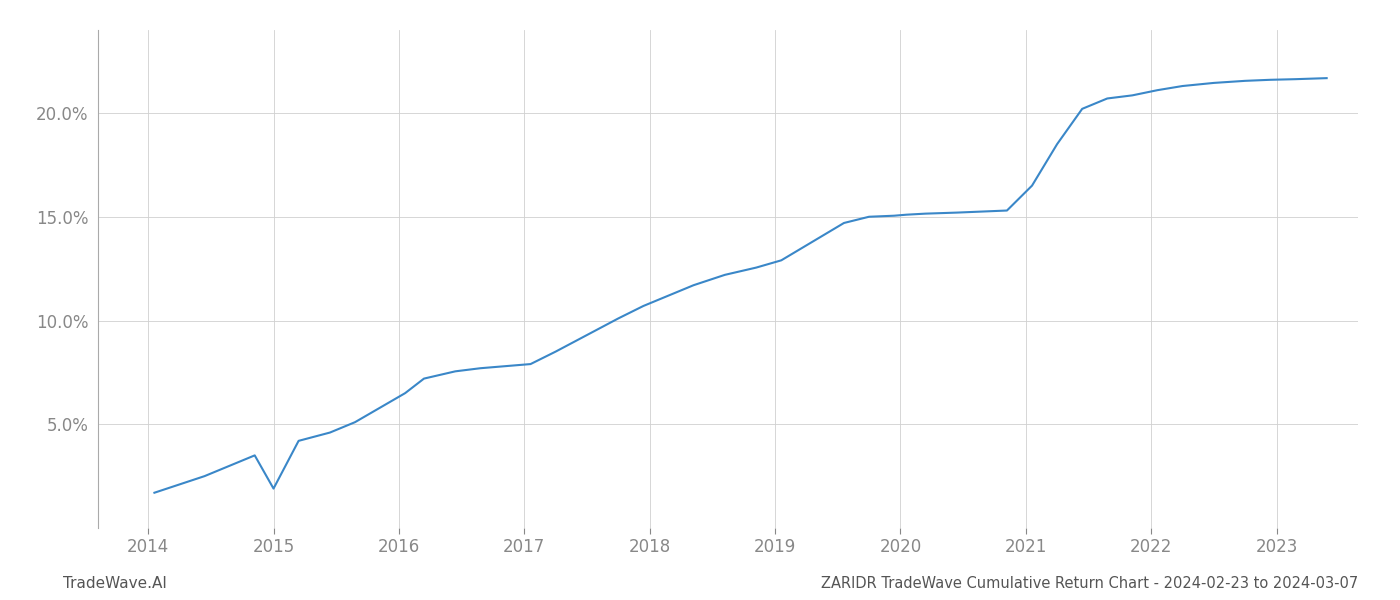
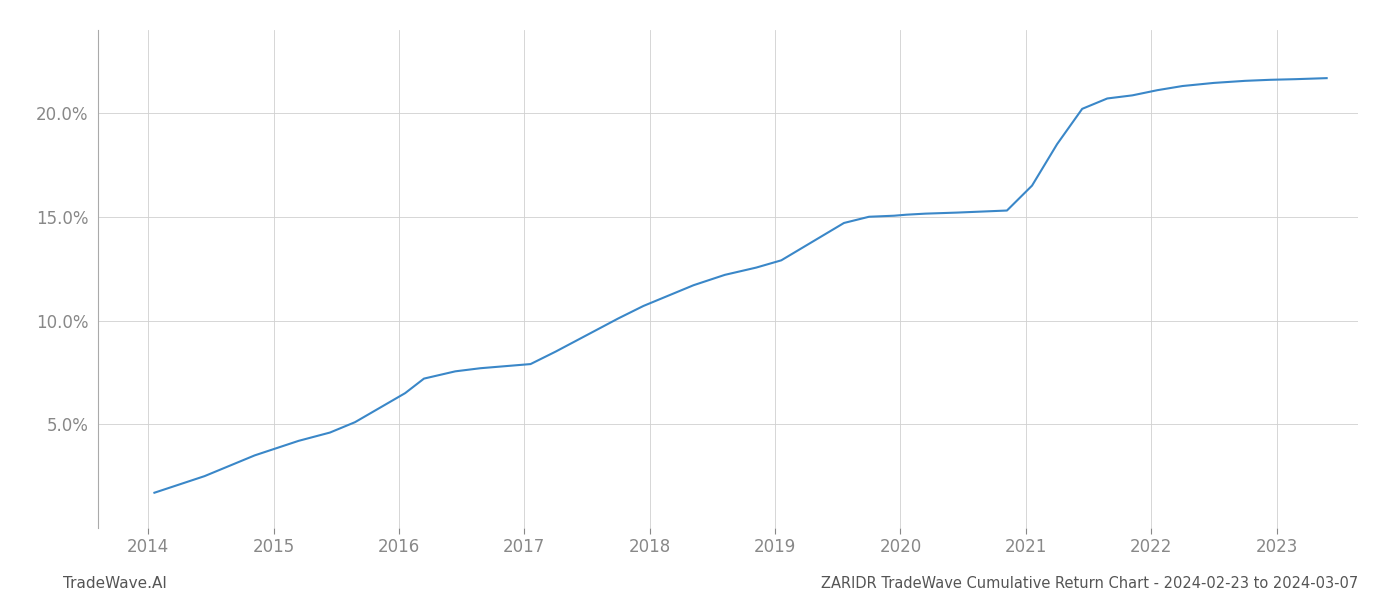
2015: 1.90% -> 3.80%
